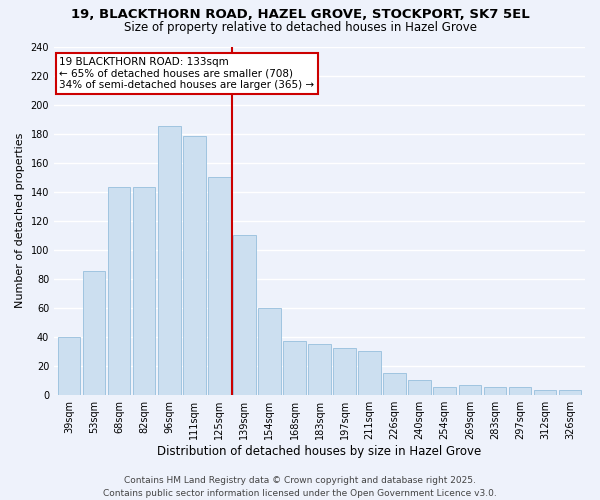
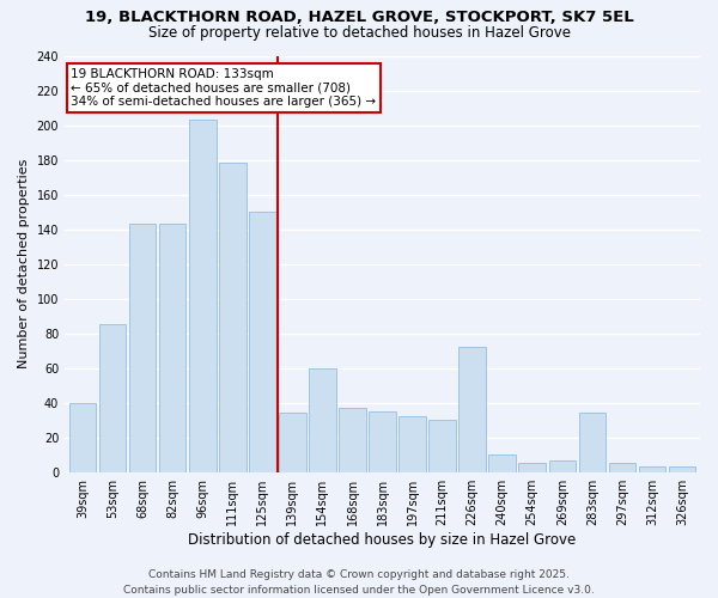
96sqm: 185 -> 203
139sqm: 110 -> 34
226sqm: 15 -> 72
283sqm: 5 -> 34
